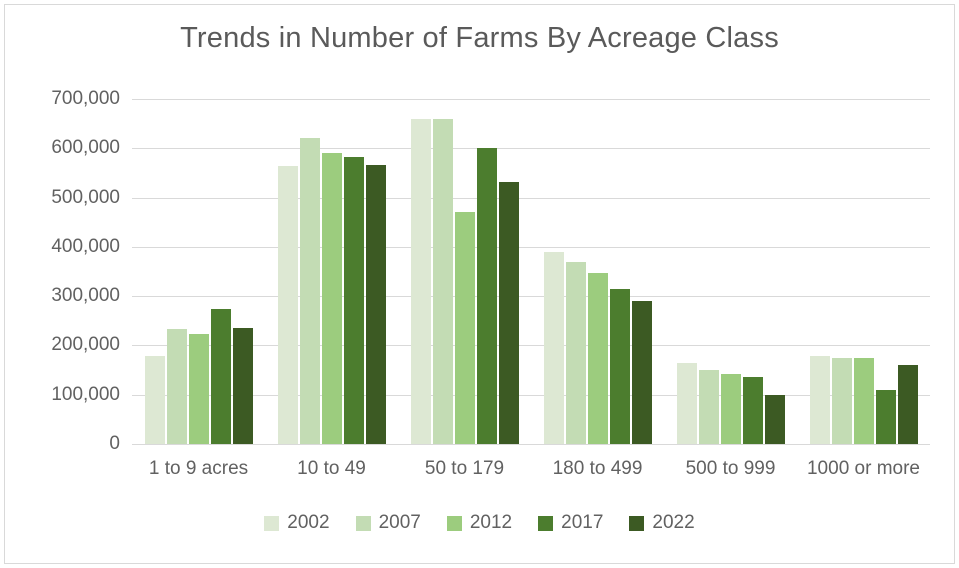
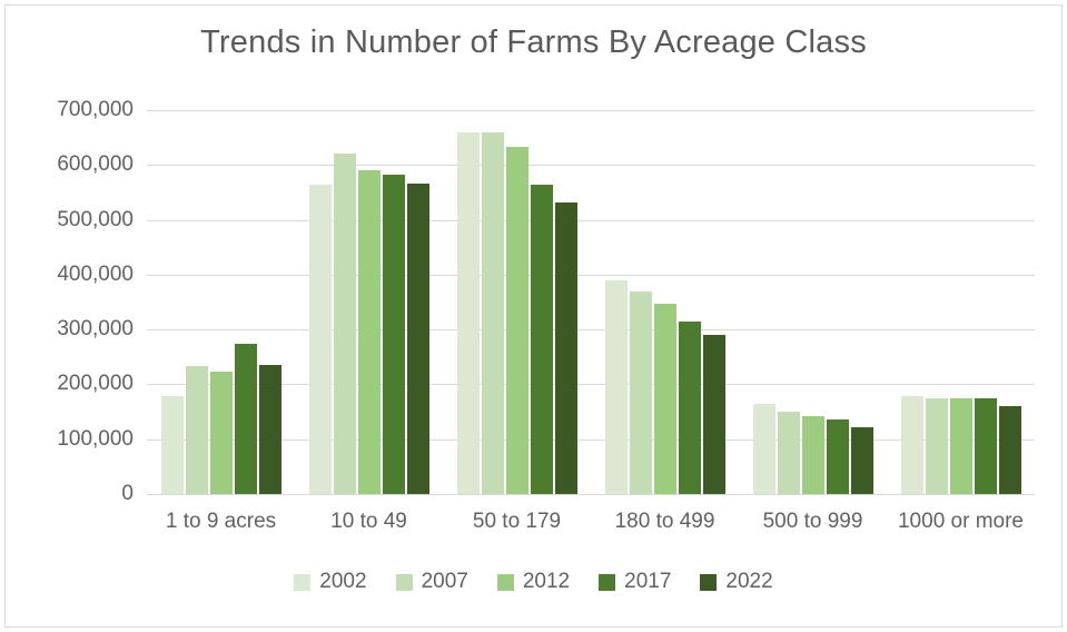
2012/50 to 179: 470000 -> 630000
2017/50 to 179: 600000 -> 560000
2022/500 to 999: 100000 -> 120000
2017/1000 or more: 110000 -> 170000
